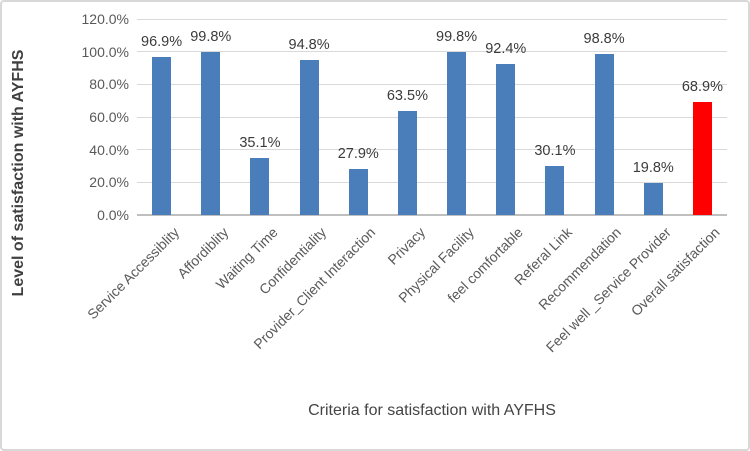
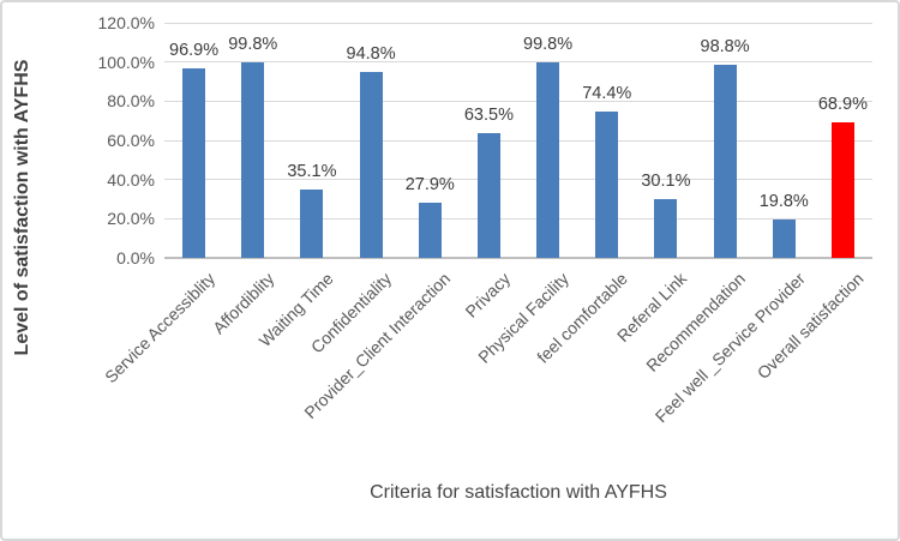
feel comfortable: 92.4% -> 74.4%
